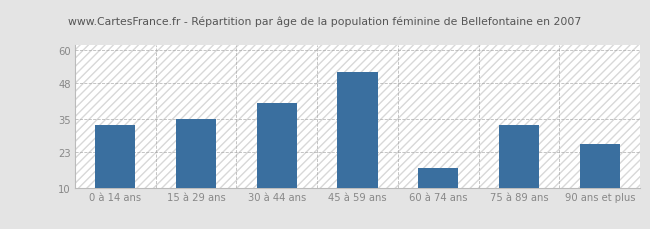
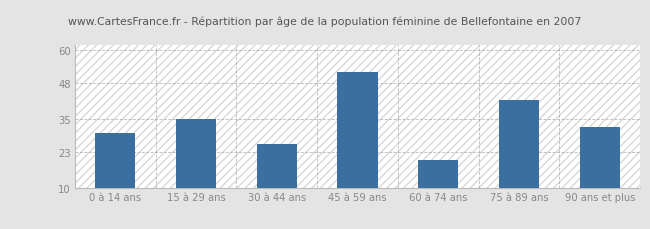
0 à 14 ans: 33 -> 30
30 à 44 ans: 41 -> 26
60 à 74 ans: 17 -> 20
75 à 89 ans: 33 -> 42
90 ans et plus: 26 -> 32
